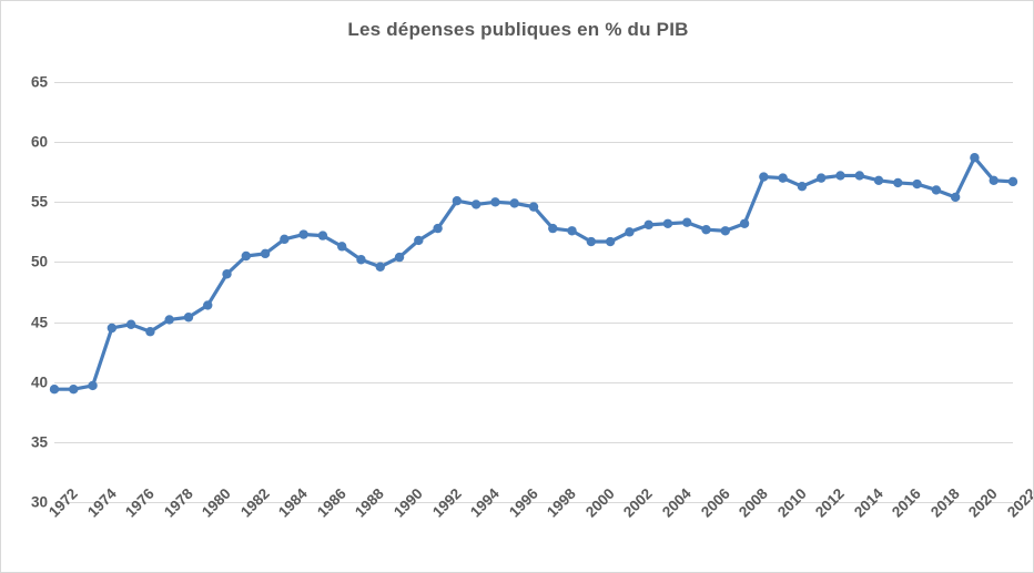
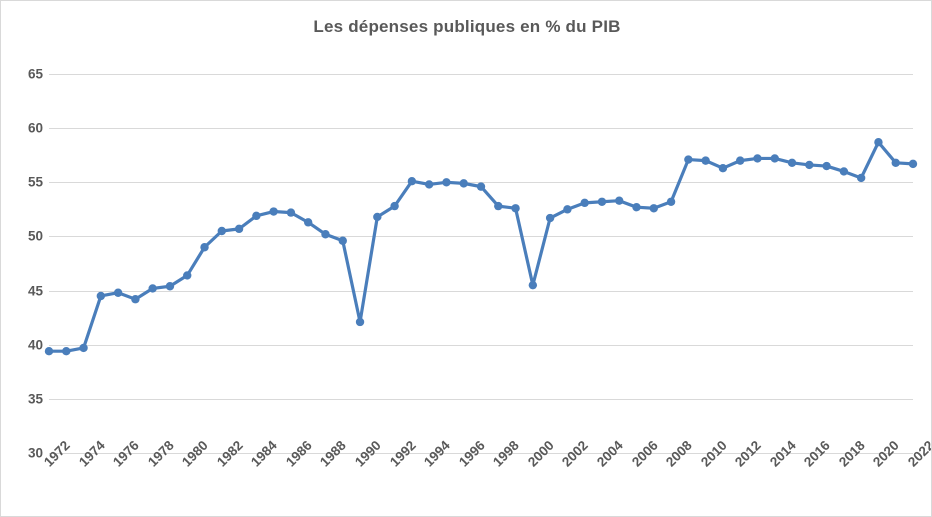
1990: 50.4 -> 42.1
2000: 51.7 -> 45.5
